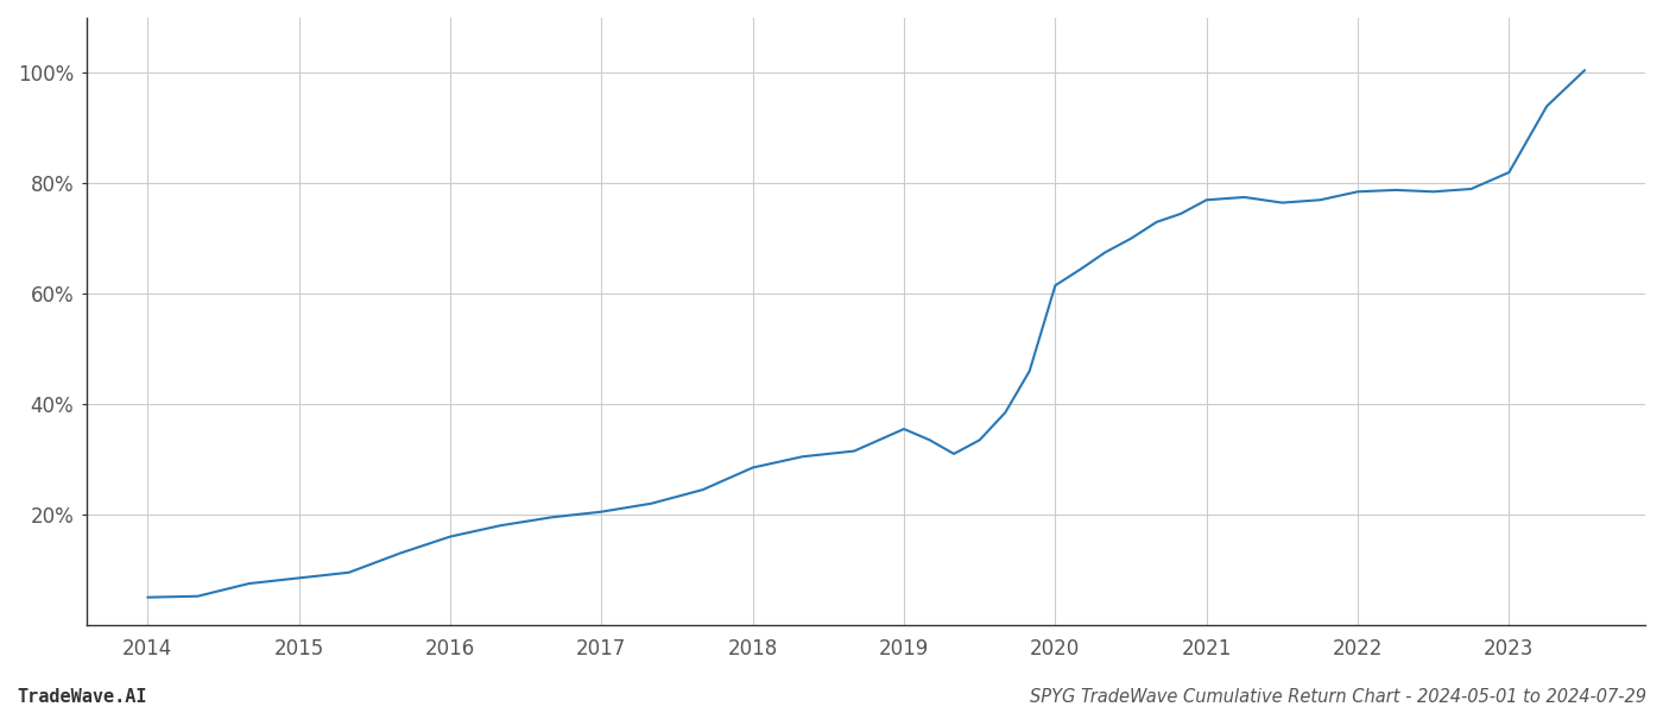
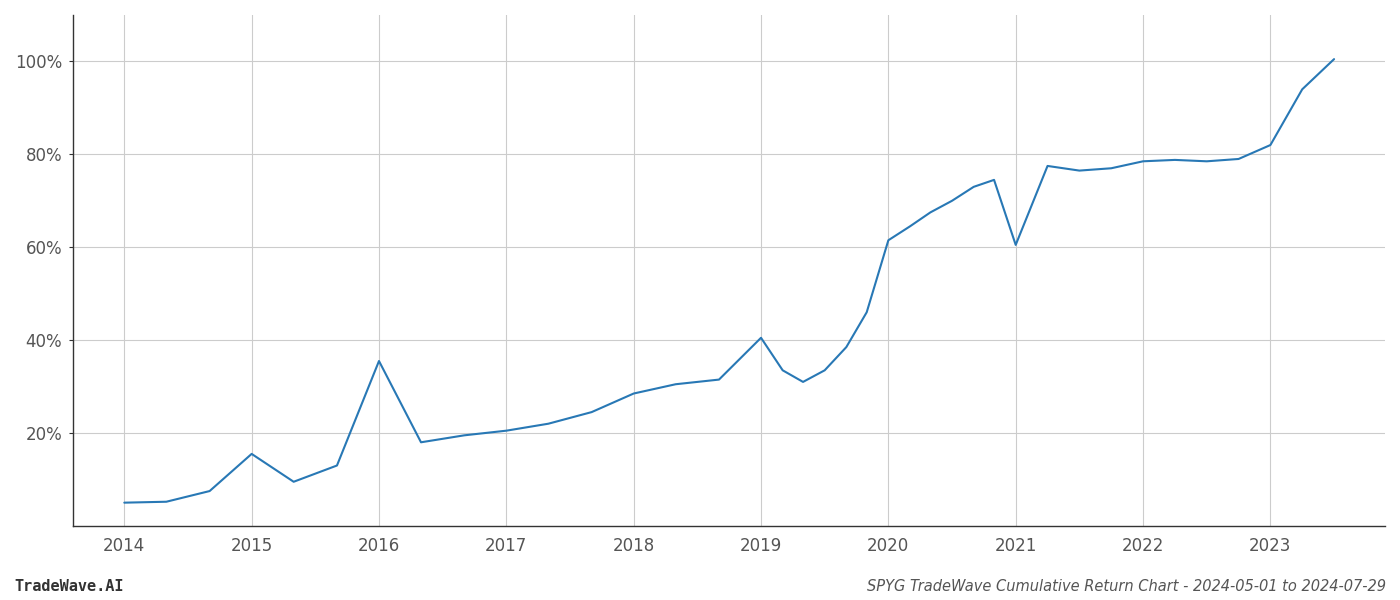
2015: 8.5% -> 15.5%
2016: 16.0% -> 35.5%
2019: 35.5% -> 40.5%
2021: 77.0% -> 60.5%
